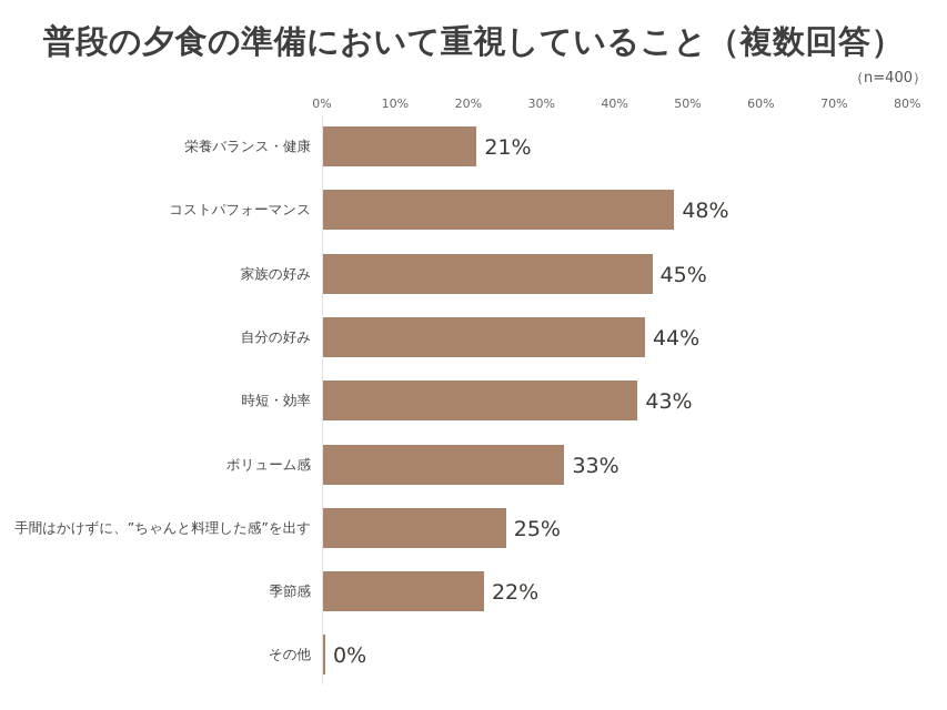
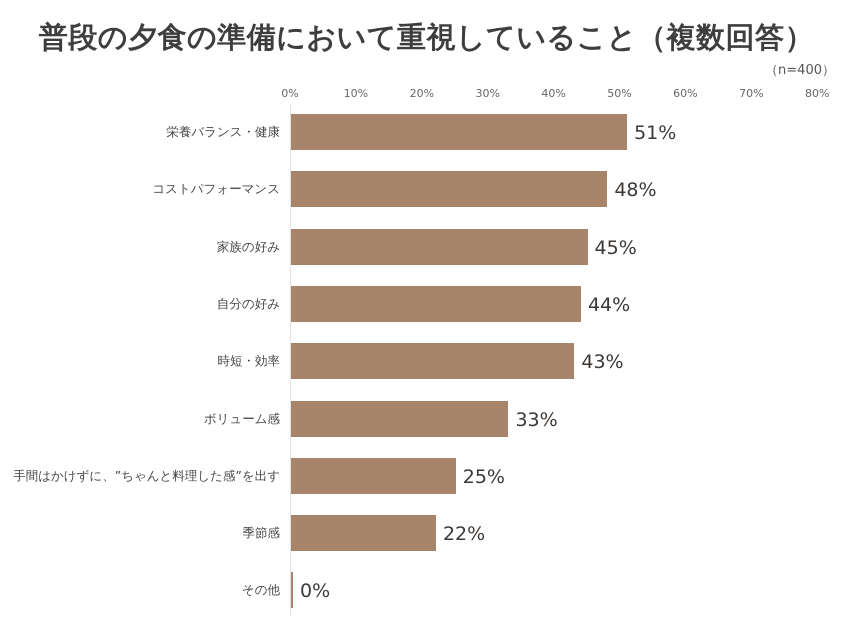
栄養バランス・健康: 21% -> 51%
